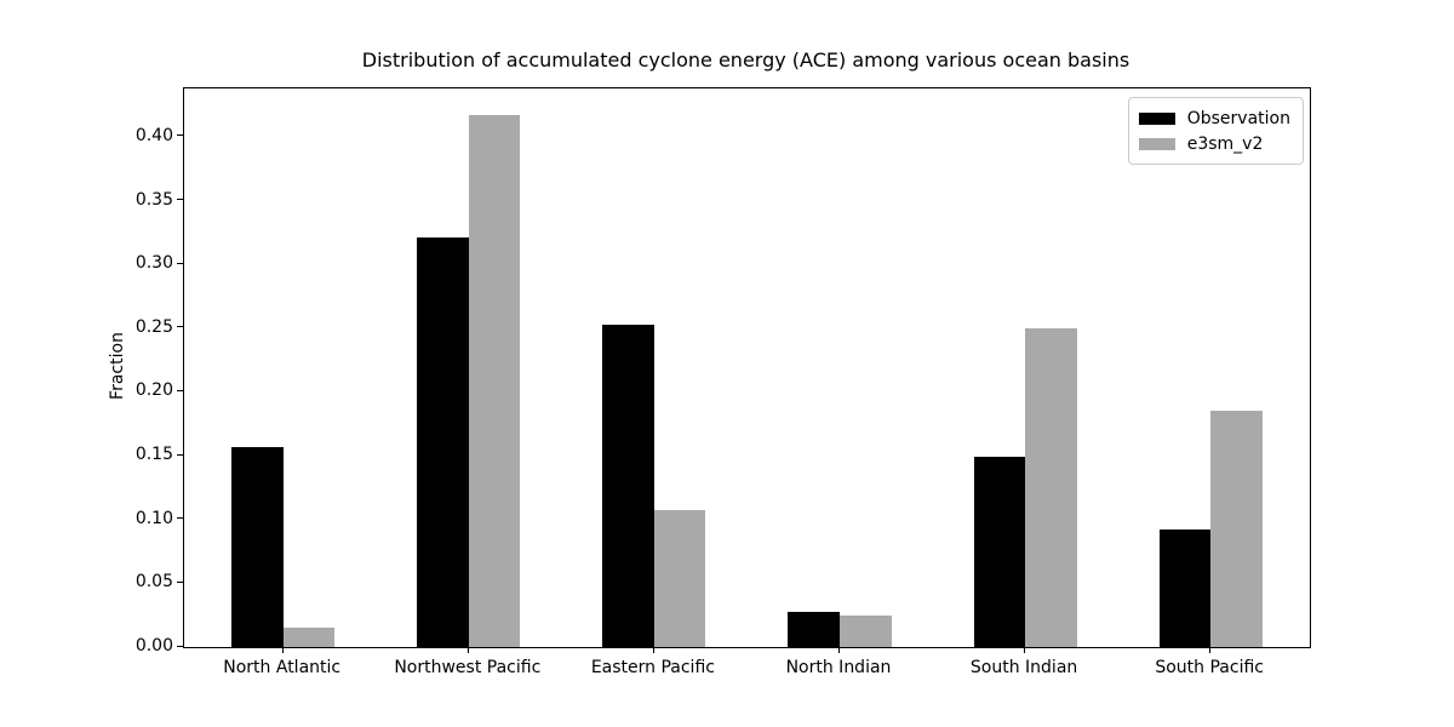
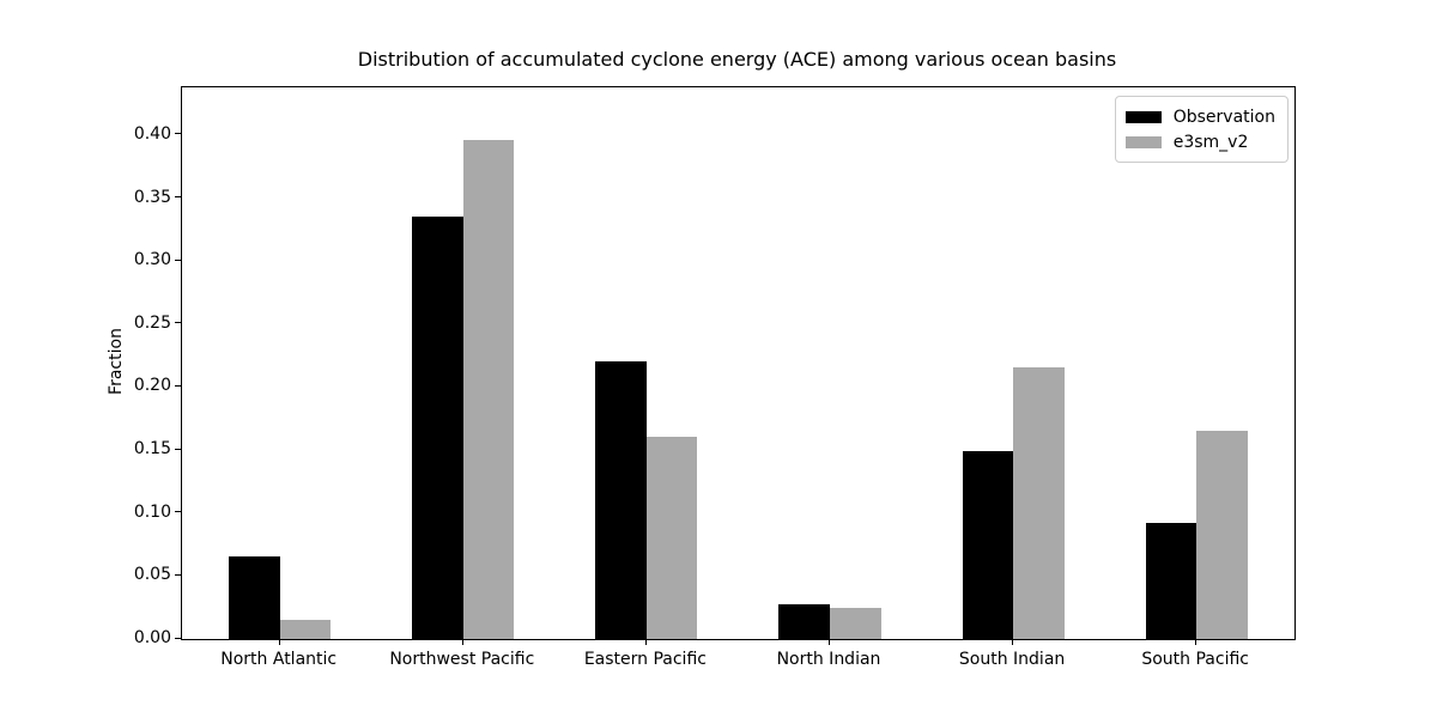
Observation/North Atlantic: 0.157 -> 0.066
Observation/Northwest Pacific: 0.321 -> 0.335
e3sm_v2/Northwest Pacific: 0.417 -> 0.396
Observation/Eastern Pacific: 0.253 -> 0.220
e3sm_v2/Eastern Pacific: 0.107 -> 0.161
e3sm_v2/South Indian: 0.250 -> 0.216
e3sm_v2/South Pacific: 0.185 -> 0.165
